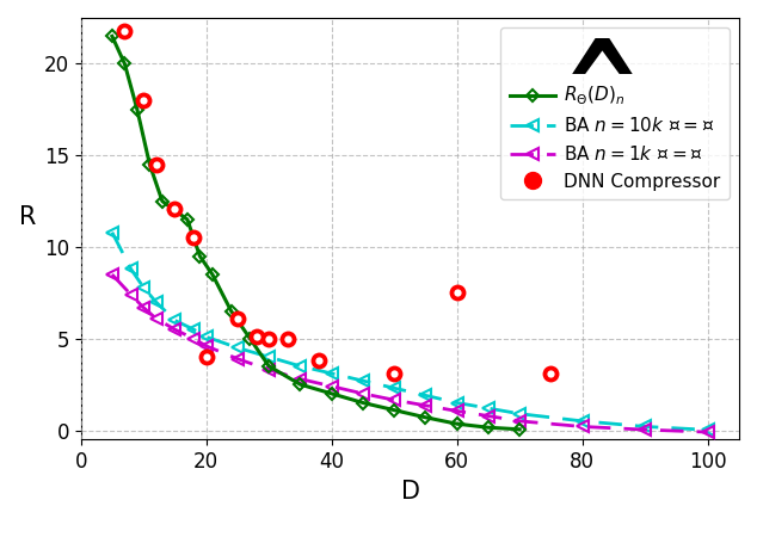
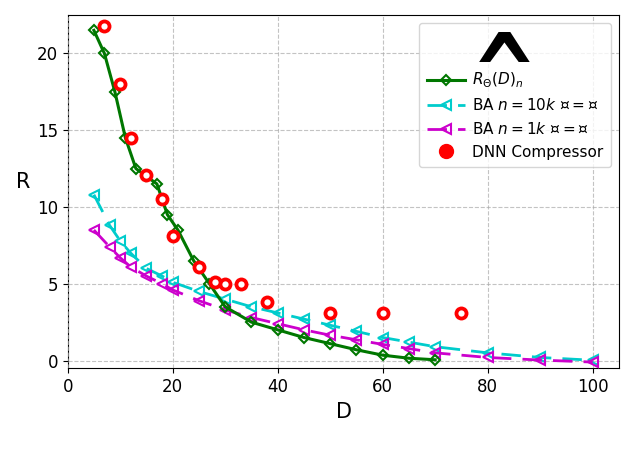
DNN Compressor/20: 4.0 -> 8.1
DNN Compressor/60: 7.5 -> 3.1
